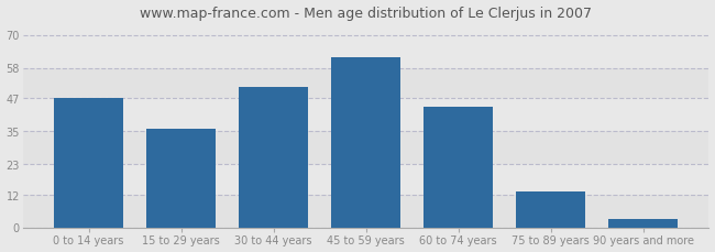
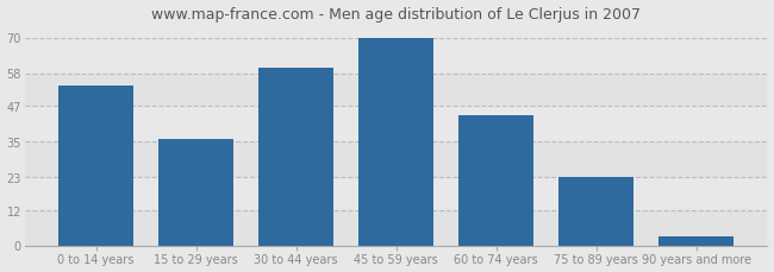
0 to 14 years: 47 -> 54
30 to 44 years: 51 -> 60
45 to 59 years: 62 -> 70
75 to 89 years: 13 -> 23
